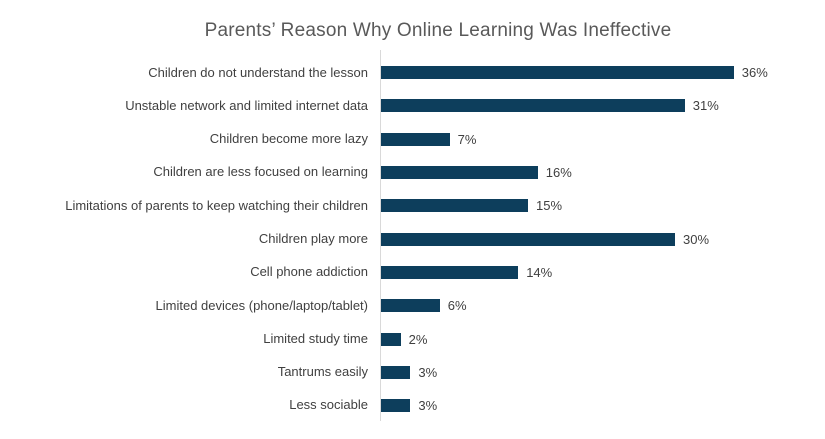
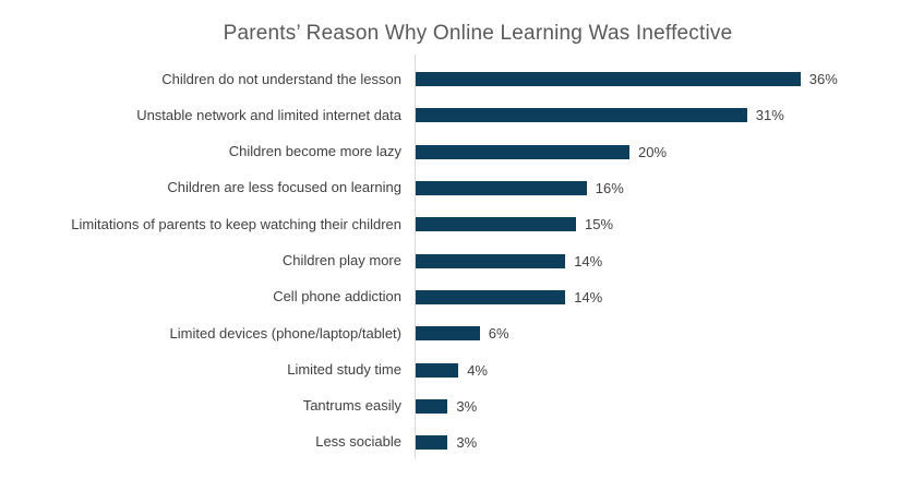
Children become more lazy: 7% -> 20%
Children play more: 30% -> 14%
Limited study time: 2% -> 4%
